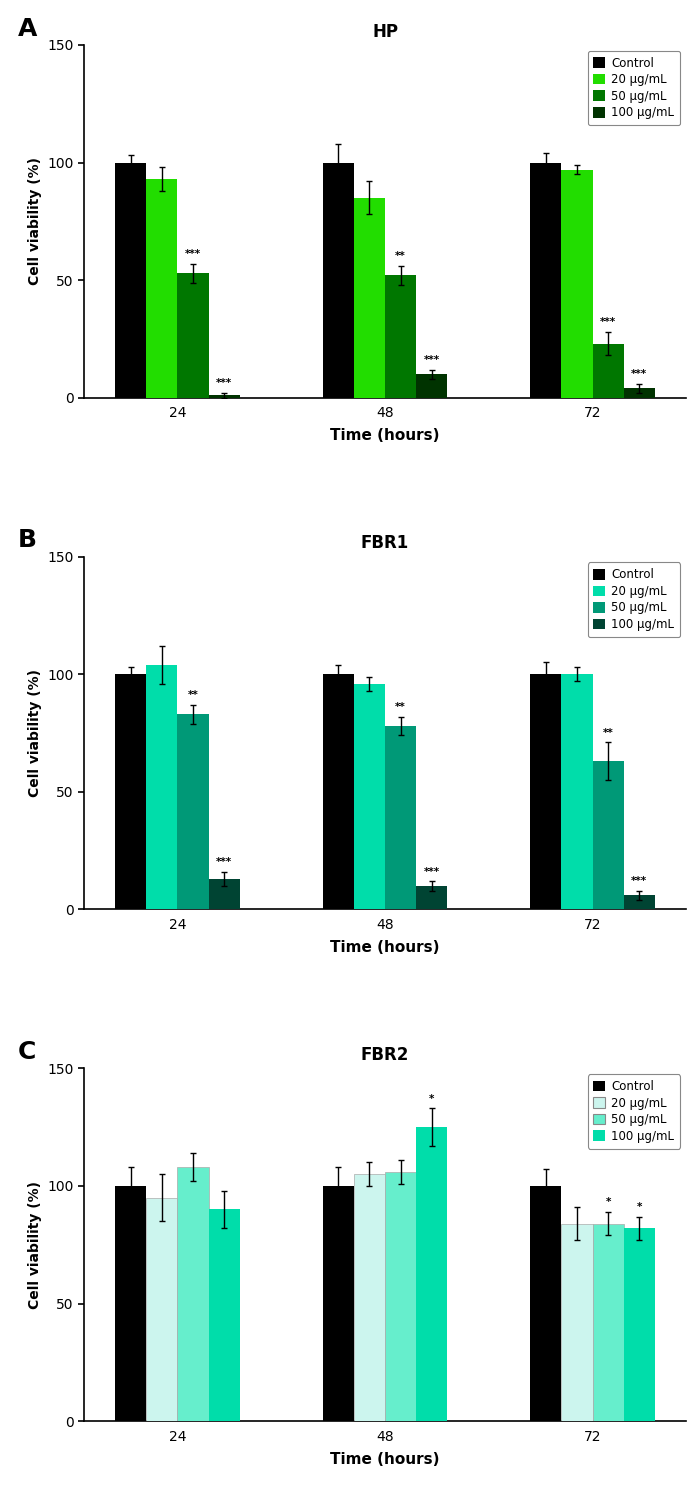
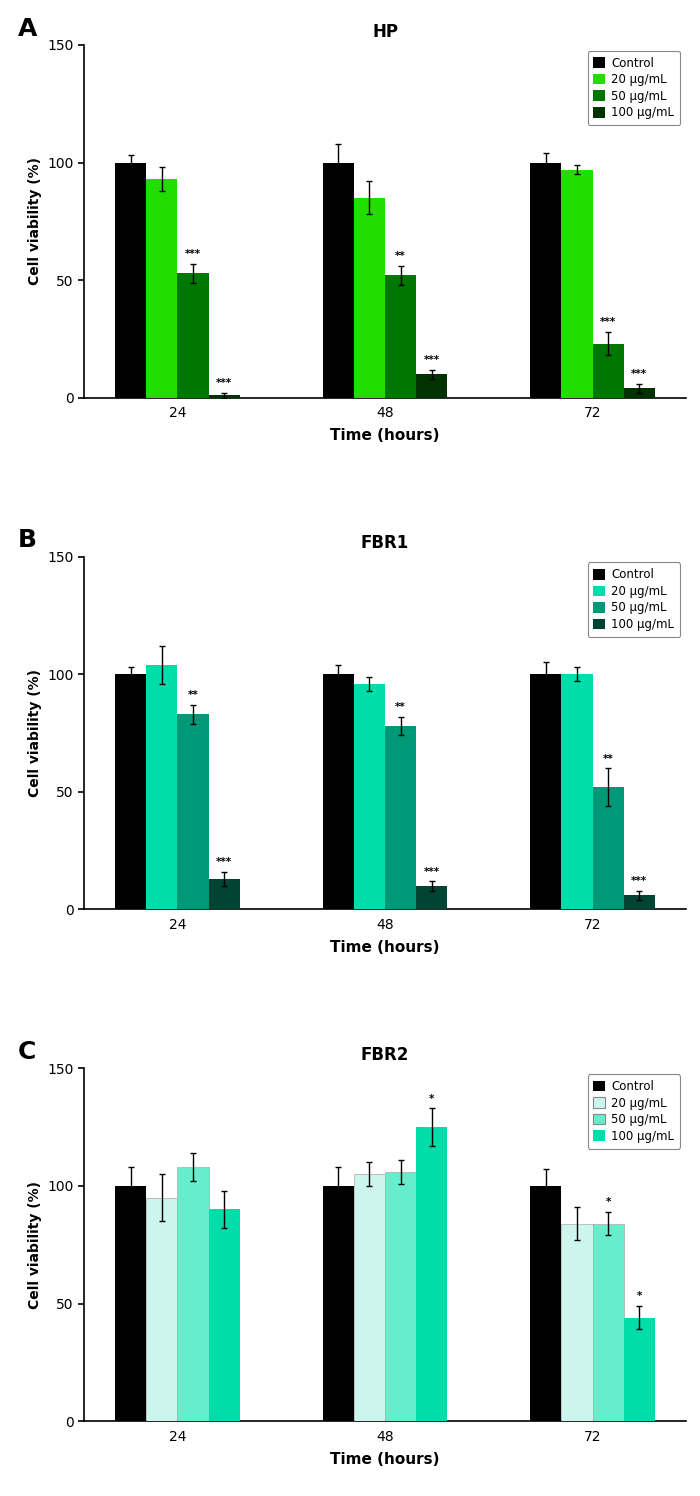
FBR1/50 μg/mL/72: 63 -> 52
FBR2/100 μg/mL/72: 82 -> 44
